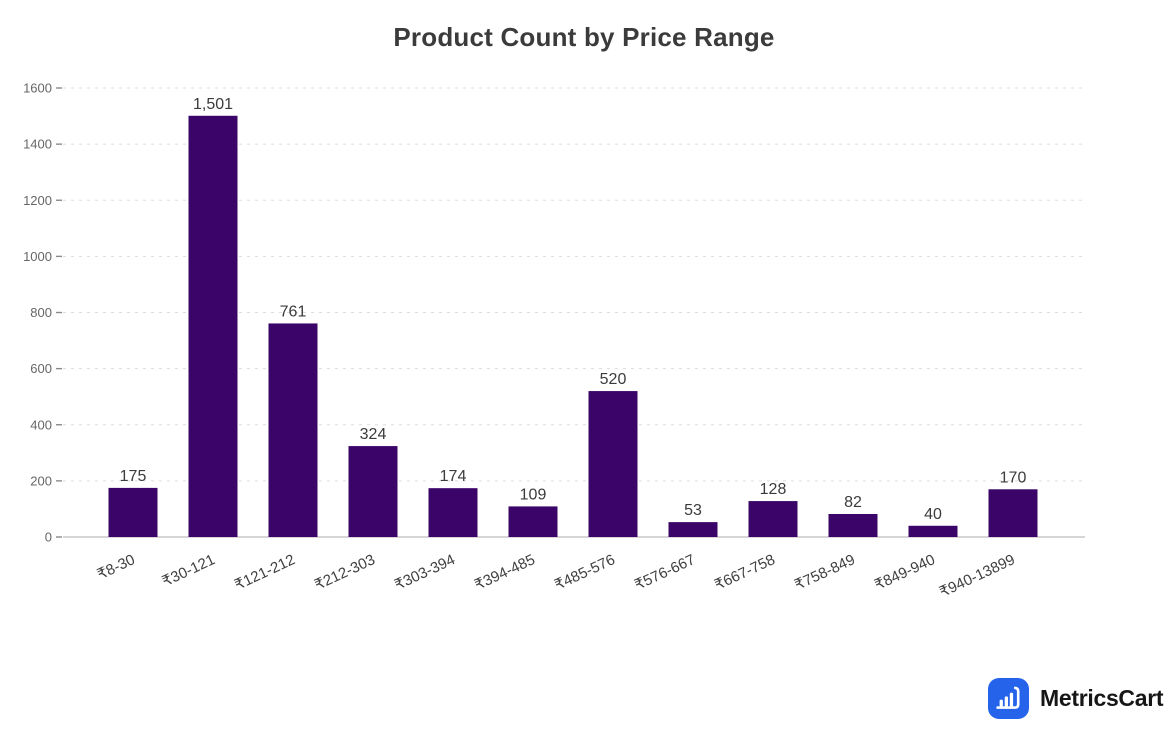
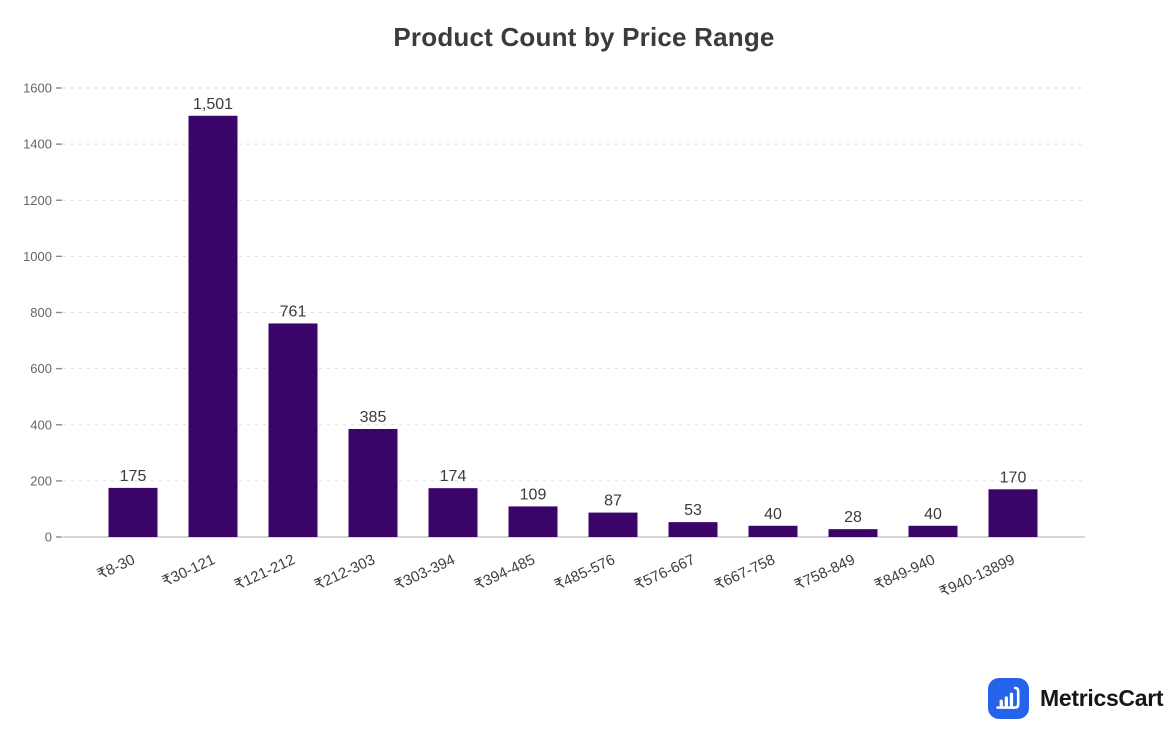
₹212-303: 324 -> 385
₹485-576: 520 -> 87
₹667-758: 128 -> 40
₹758-849: 82 -> 28
